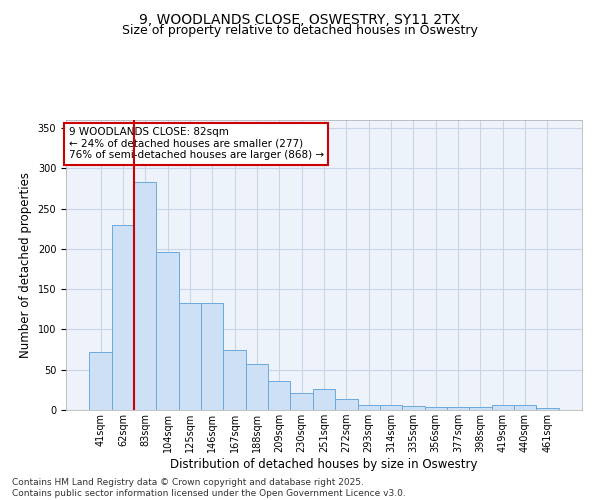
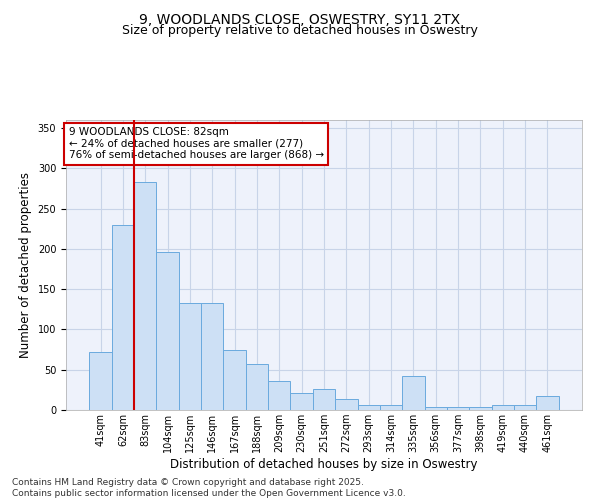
335sqm: 5 -> 42
461sqm: 2 -> 18
